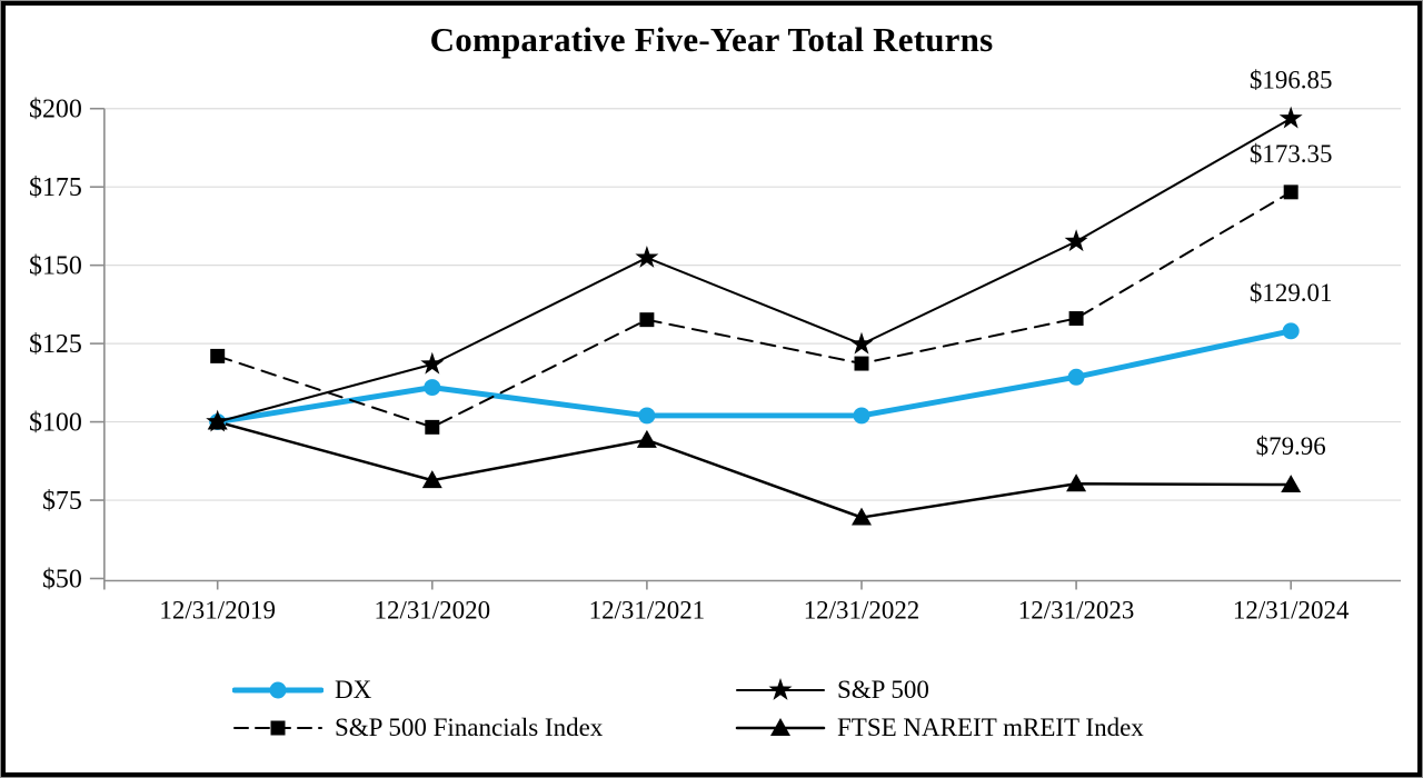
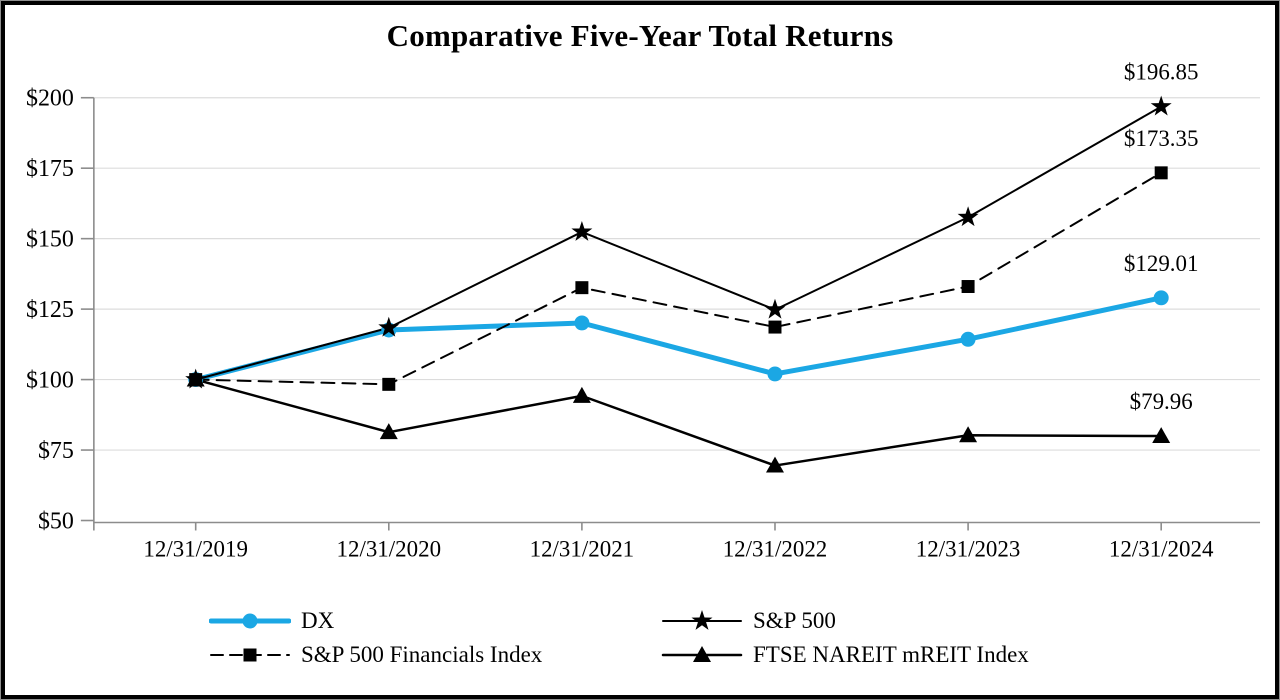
S&P 500 Financials Index/12/31/2019: $121 -> $100
DX/12/31/2020: $111 -> $118
DX/12/31/2021: $102 -> $120
